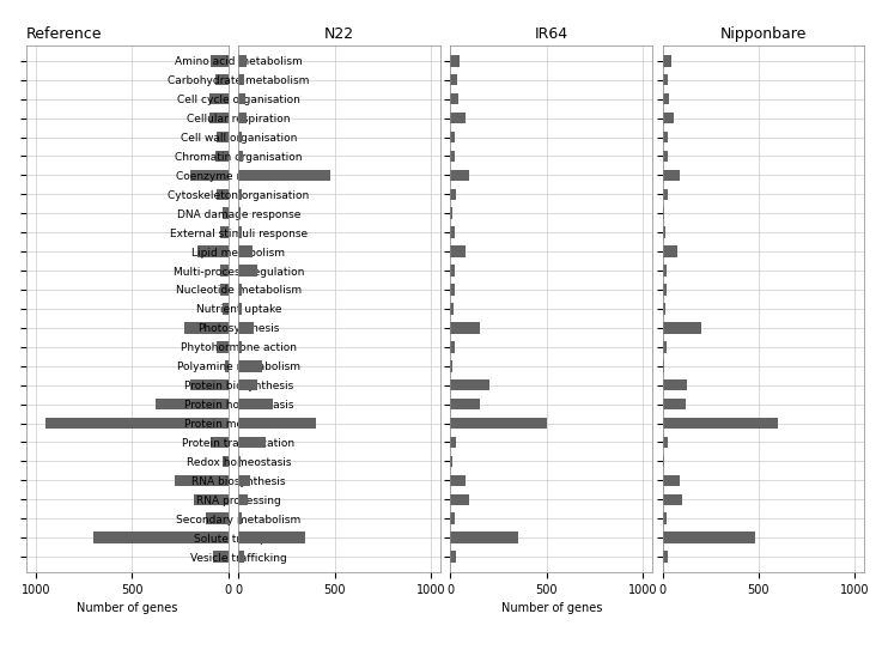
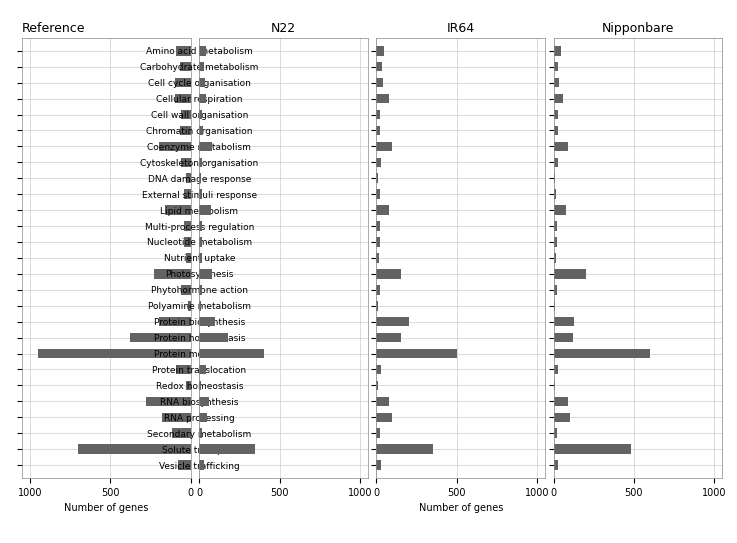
N22/Coenzyme metabolism: 480 -> 80
N22/Multi-process regulation: 100 -> 20
N22/Polyamine metabolism: 120 -> 10
N22/Protein translocation: 140 -> 40
